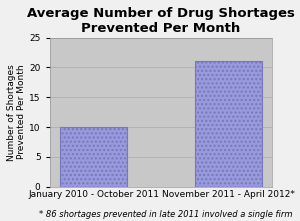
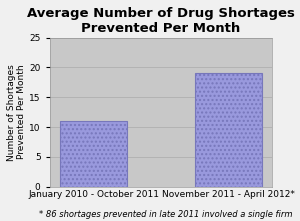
January 2010 - October 2011: 10 -> 11
November 2011 - April 2012*: 21 -> 19
